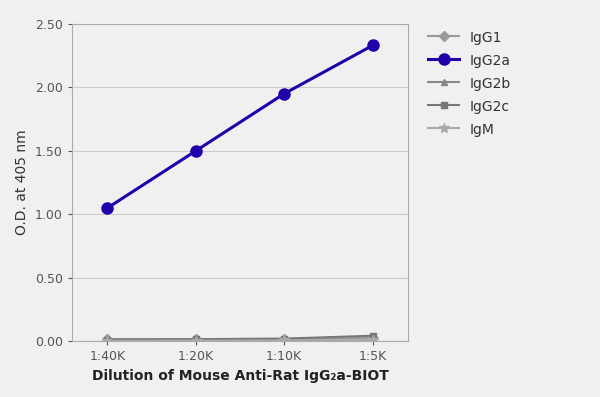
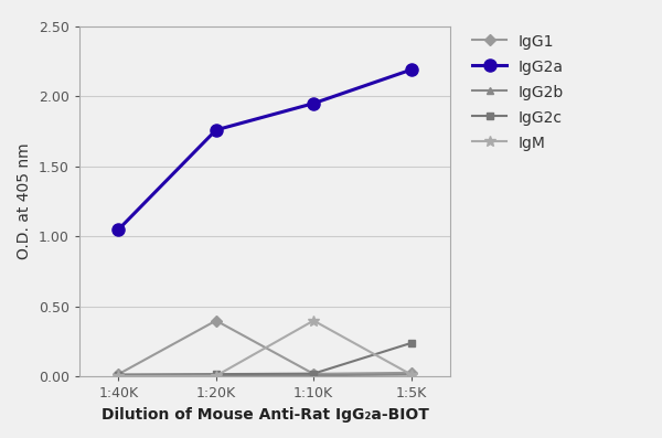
IgG1/1:20K: 0.02 -> 0.40
IgG2a/1:20K: 1.50 -> 1.76
IgM/1:10K: 0.01 -> 0.40
IgG2a/1:5K: 2.33 -> 2.19
IgG2c/1:5K: 0.04 -> 0.24
